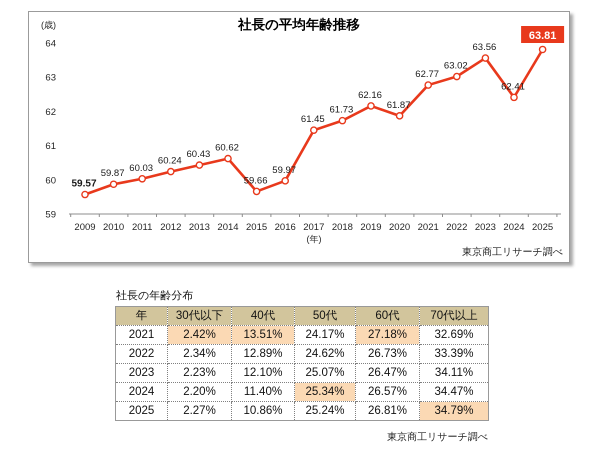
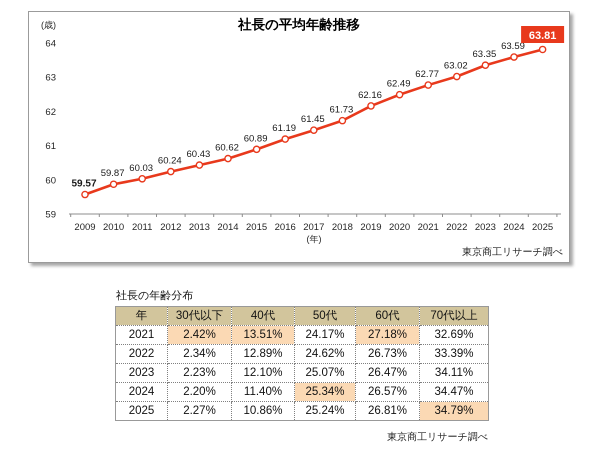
社長の平均年齢推移/2015: 59.66 -> 60.89
社長の平均年齢推移/2016: 59.97 -> 61.19
社長の平均年齢推移/2020: 61.87 -> 62.49
社長の平均年齢推移/2023: 63.56 -> 63.35
社長の平均年齢推移/2024: 62.41 -> 63.59
